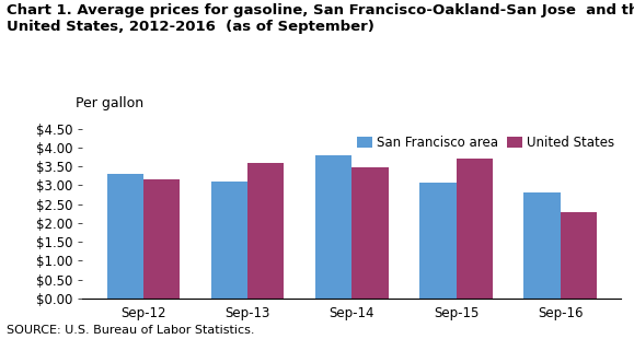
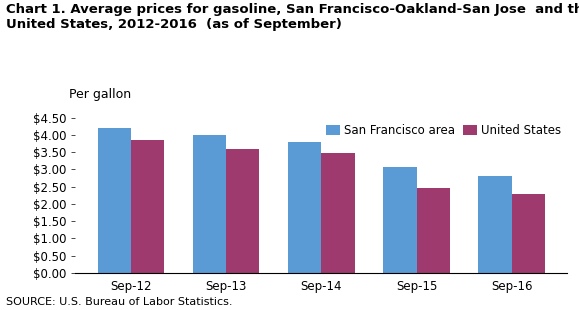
San Francisco area/Sep-12: $3.30 -> $4.19
United States/Sep-12: $3.15 -> $3.87
San Francisco area/Sep-13: $3.10 -> $3.99
United States/Sep-15: $3.70 -> $2.47
